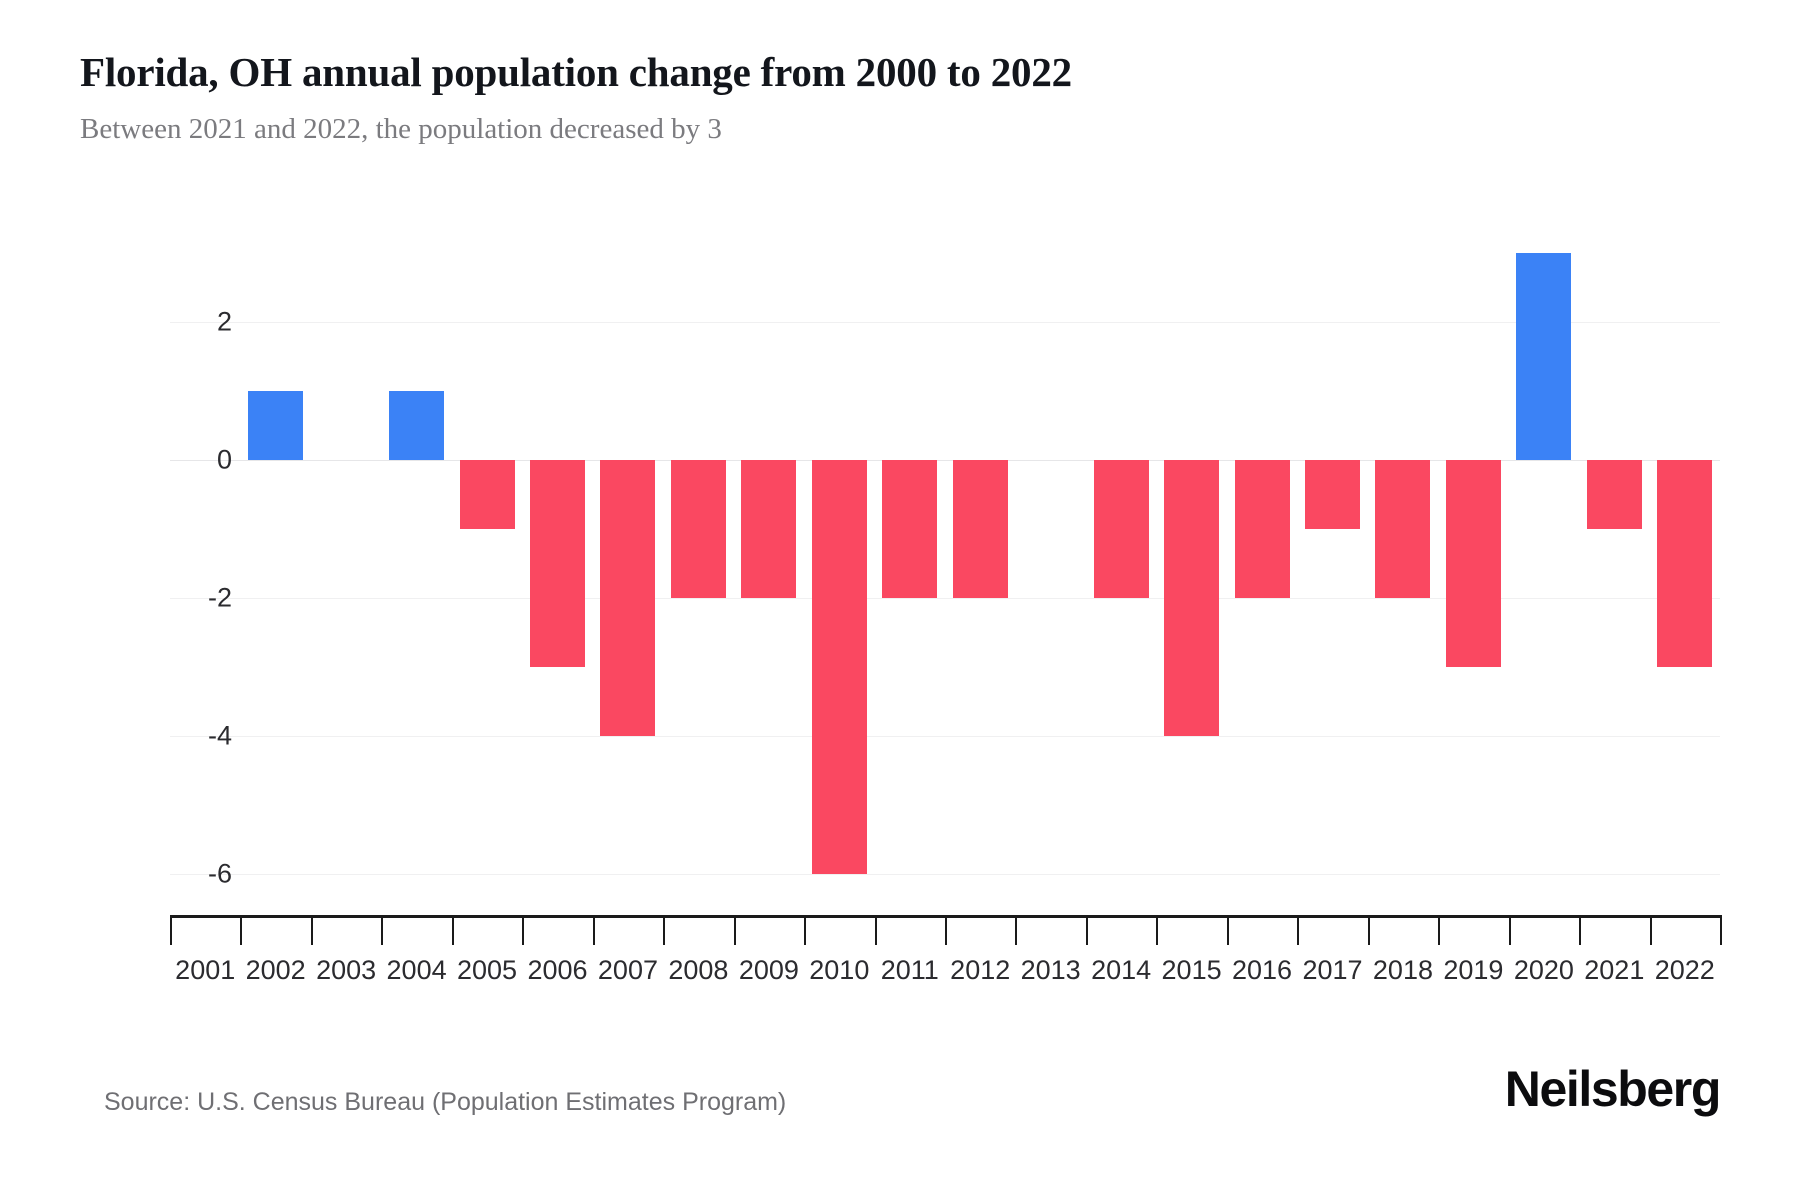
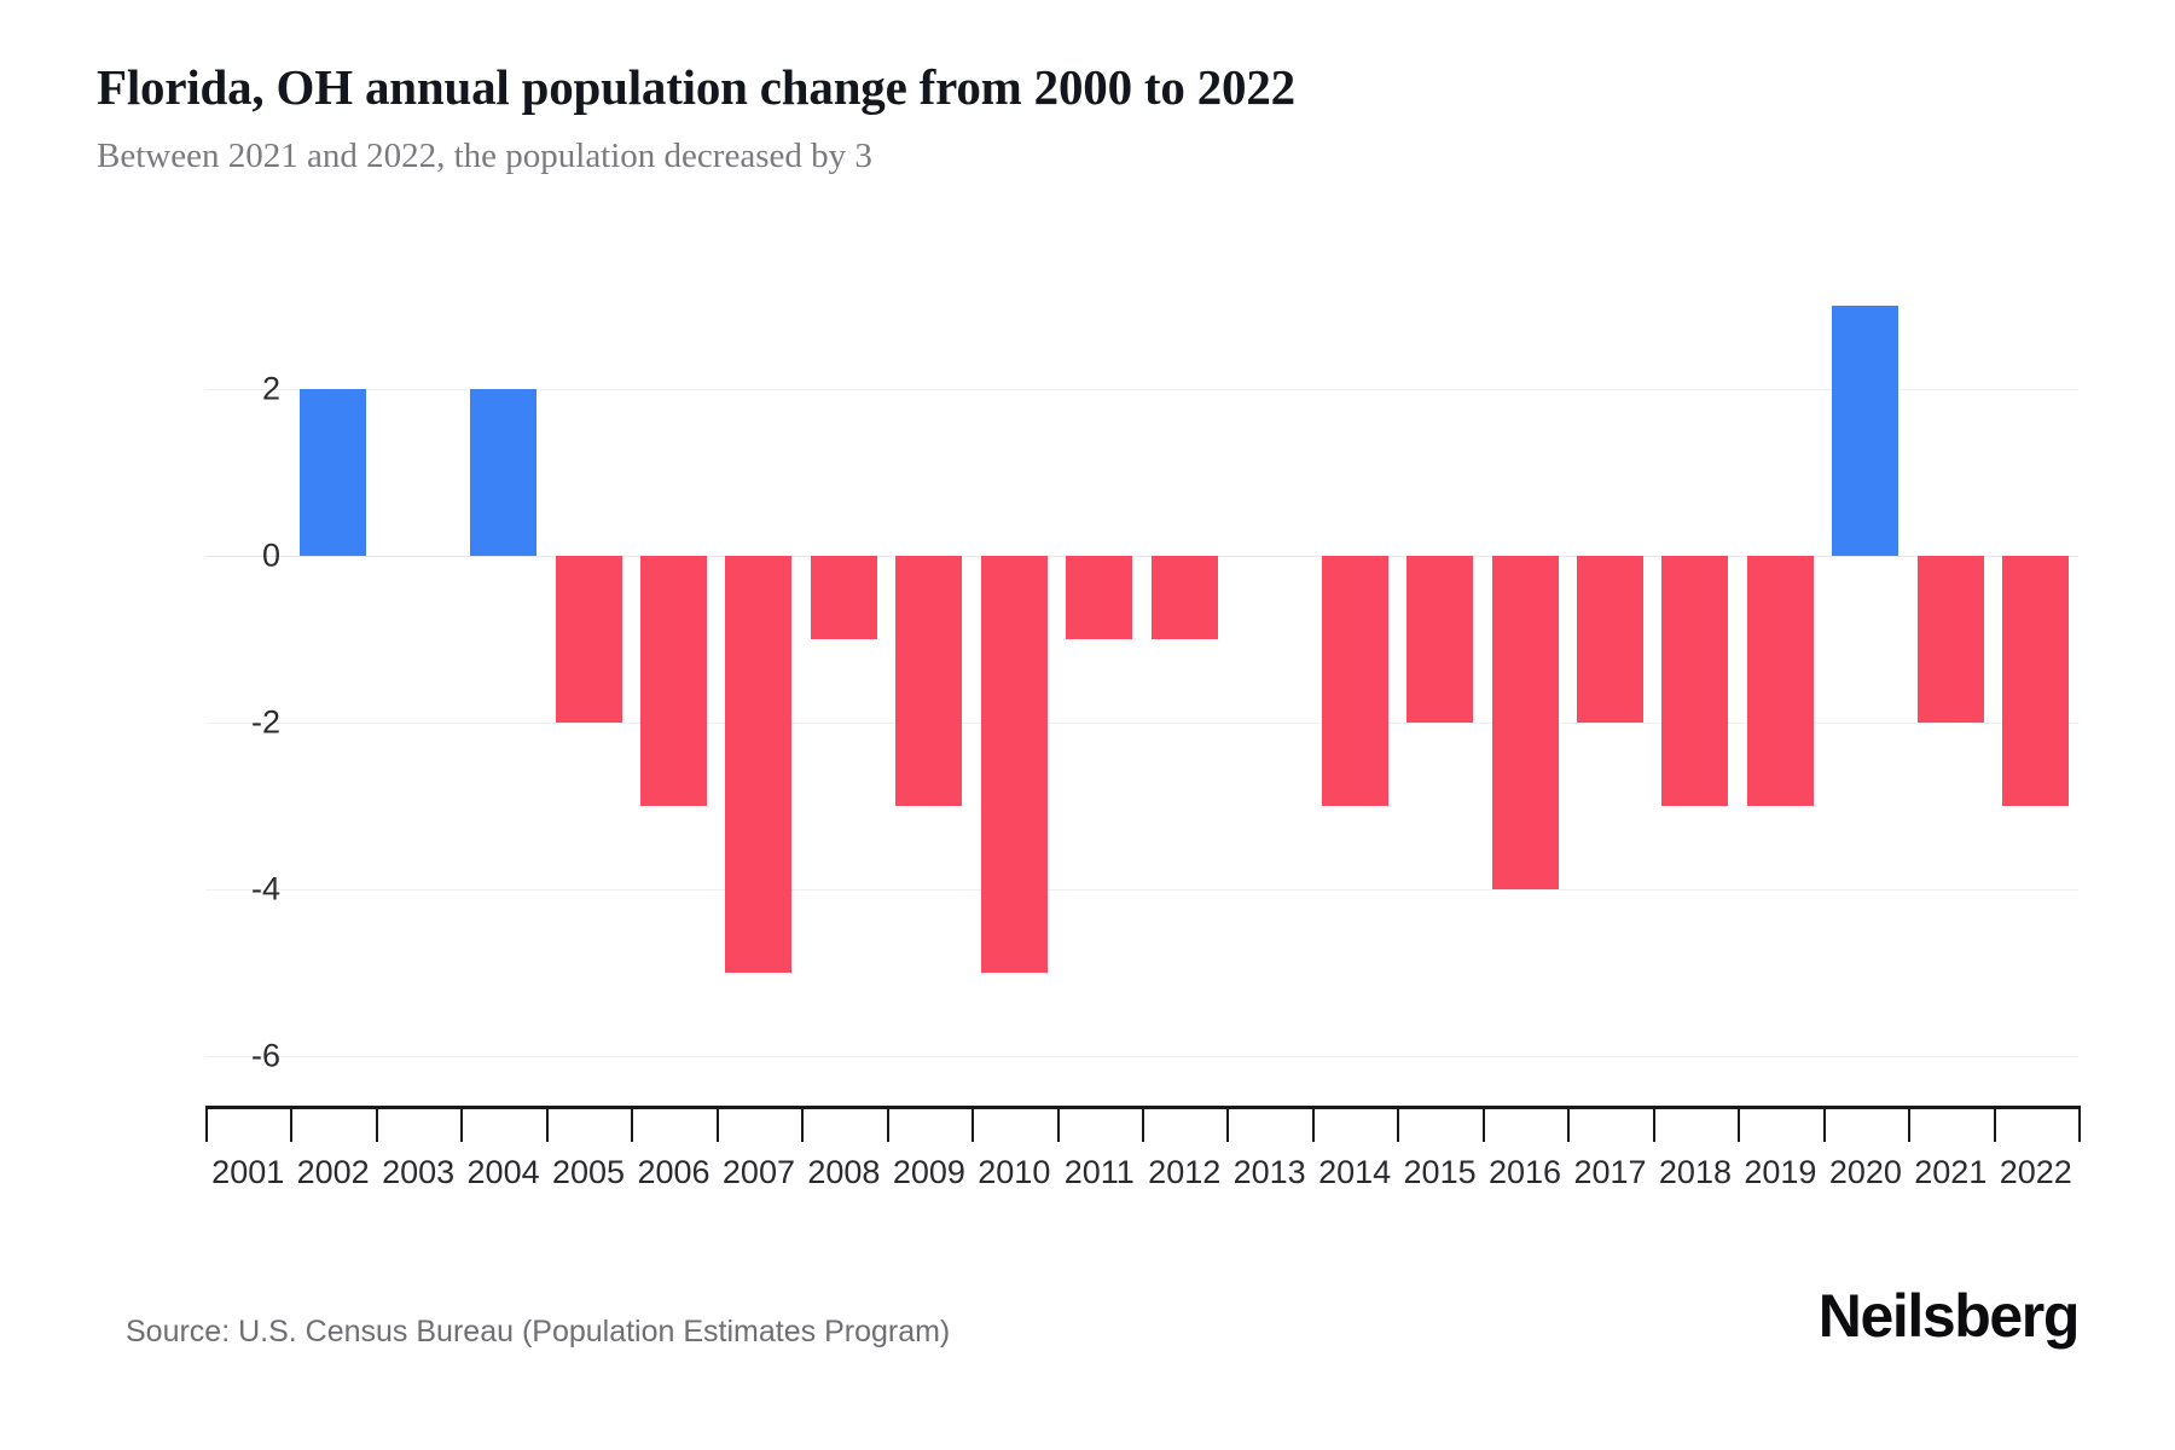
2002: 1 -> 2
2004: 1 -> 2
2005: -1 -> -2
2007: -4 -> -5
2008: -2 -> -1
2009: -2 -> -3
2010: -6 -> -5
2011: -2 -> -1
2012: -2 -> -1
2014: -2 -> -3
2015: -4 -> -2
2016: -2 -> -4
2017: -1 -> -2
2018: -2 -> -3
2021: -1 -> -2
